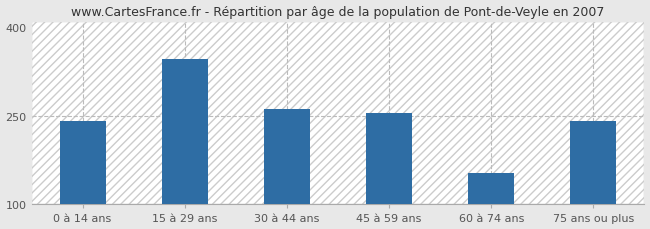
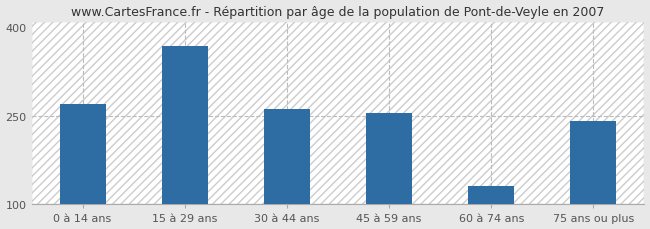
0 à 14 ans: 242 -> 270
15 à 29 ans: 347 -> 368
60 à 74 ans: 153 -> 132
